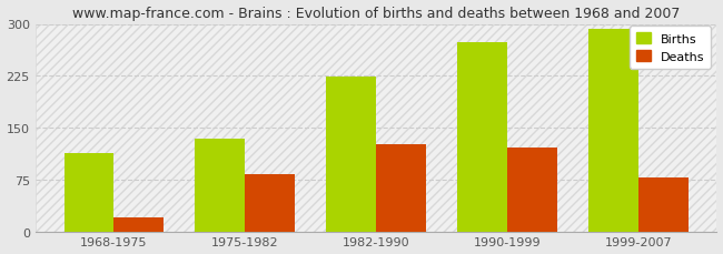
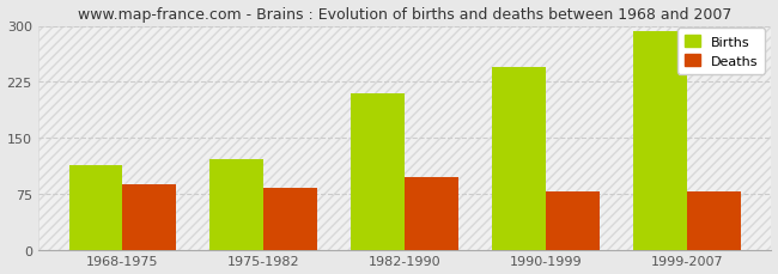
Deaths/1968-1975: 20 -> 88
Births/1975-1982: 134 -> 122
Births/1982-1990: 224 -> 210
Deaths/1982-1990: 126 -> 97
Births/1990-1999: 274 -> 245
Deaths/1990-1999: 122 -> 78
